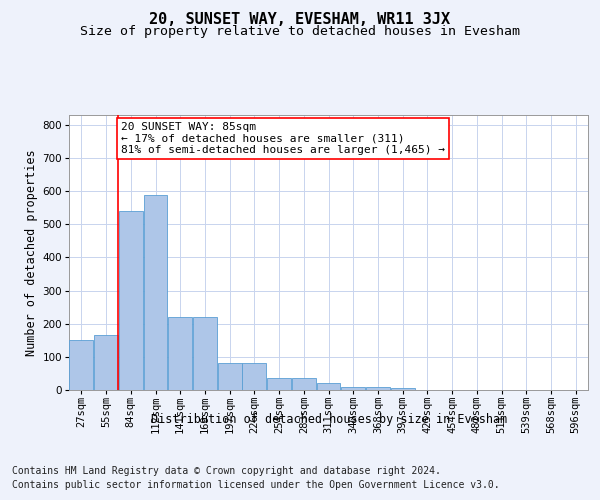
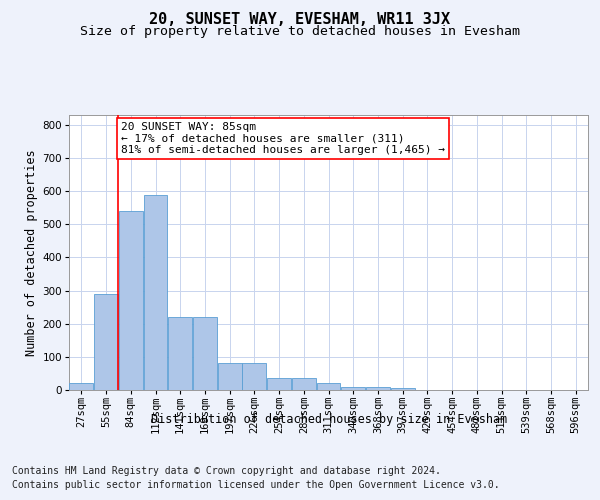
27sqm: 150 -> 22
55sqm: 165 -> 290
